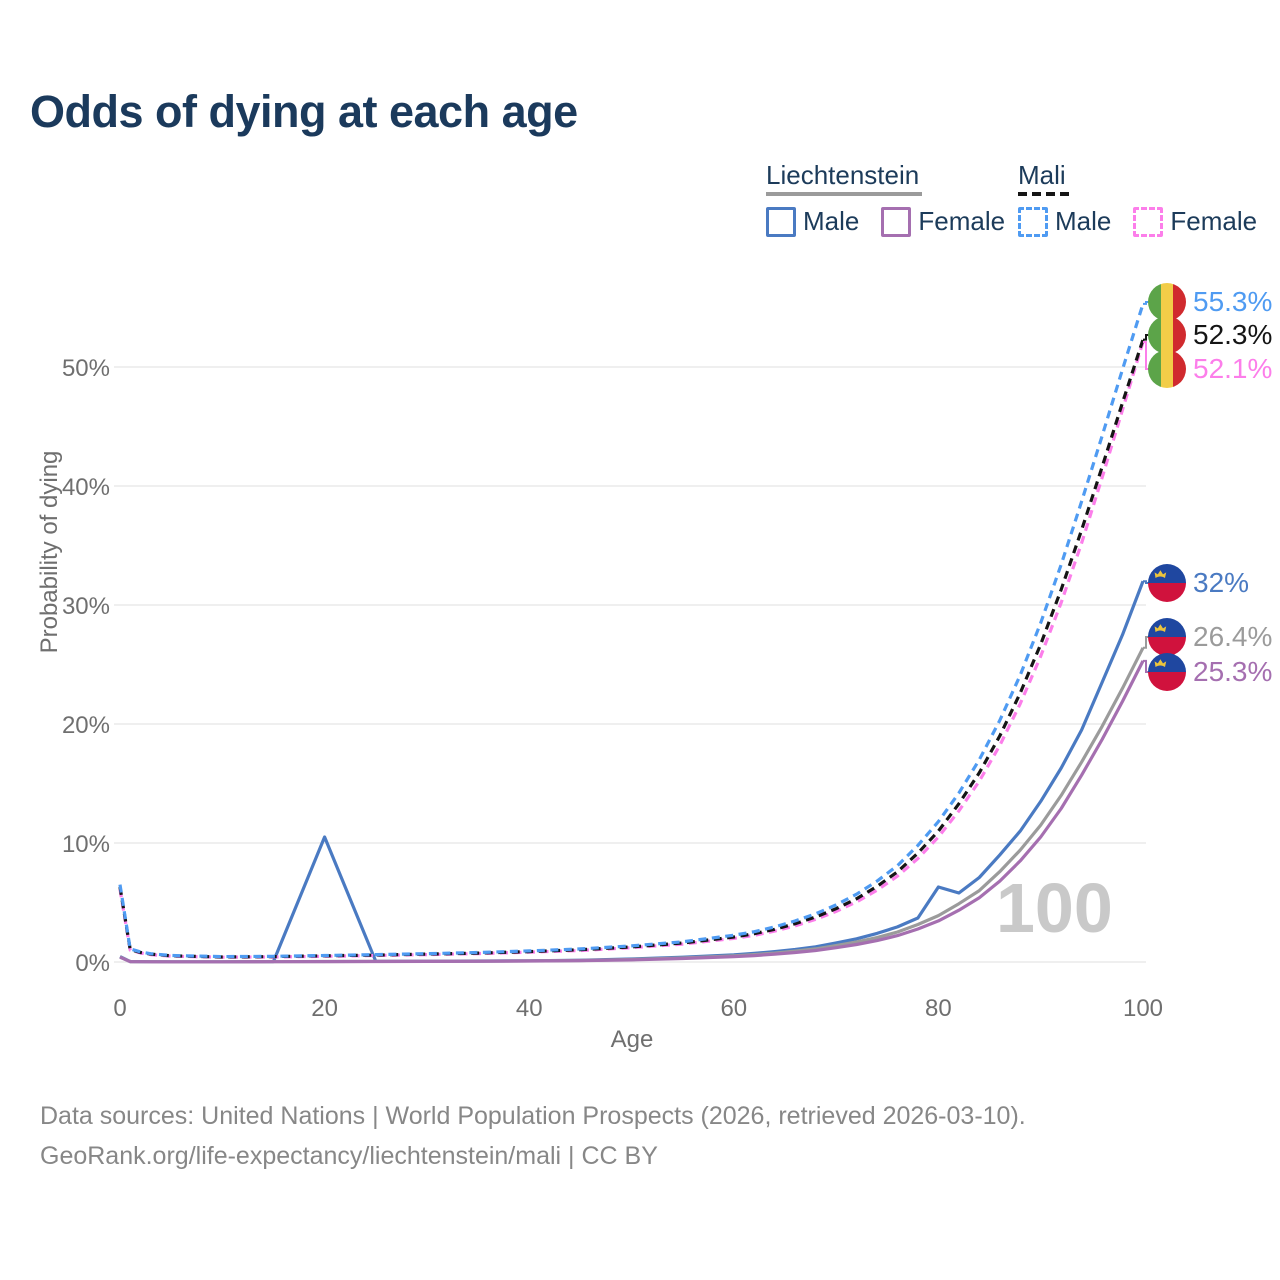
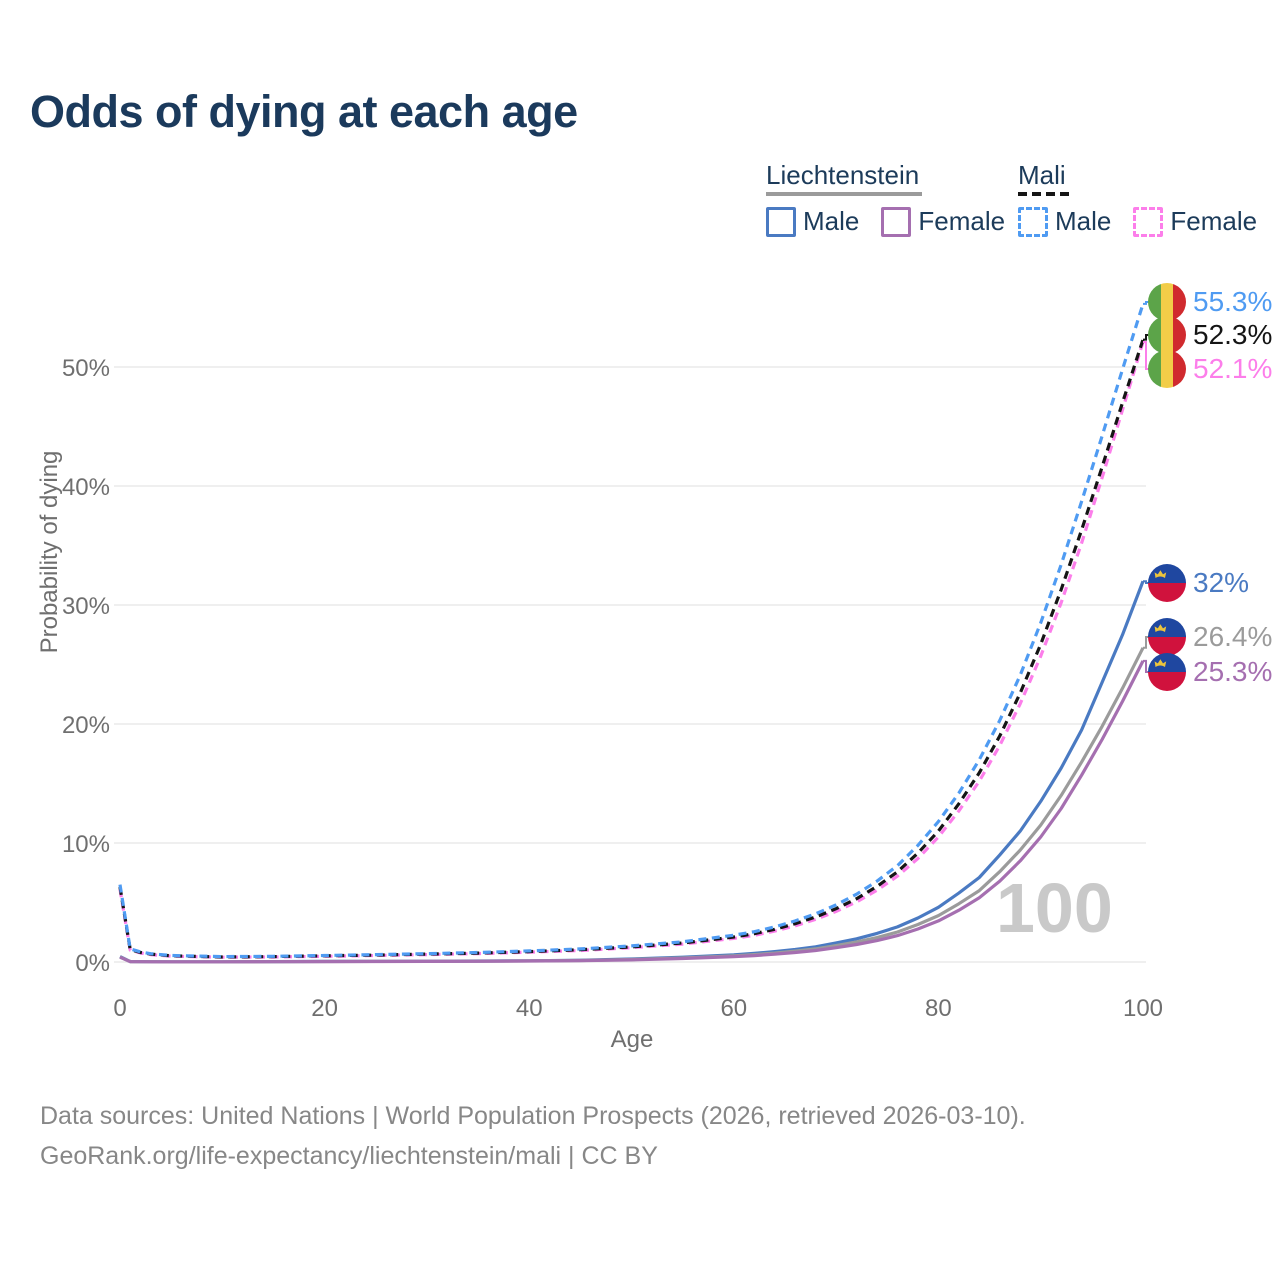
Liechtenstein Male/20: 10.5% -> 0.1%
Liechtenstein Male/80: 6.3% -> 4.6%
